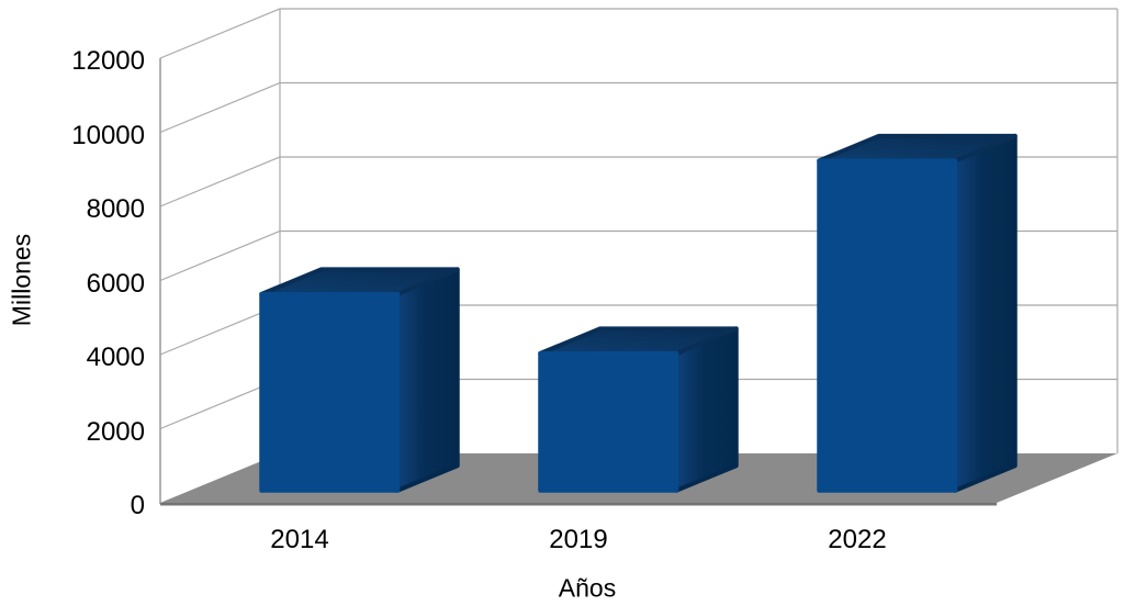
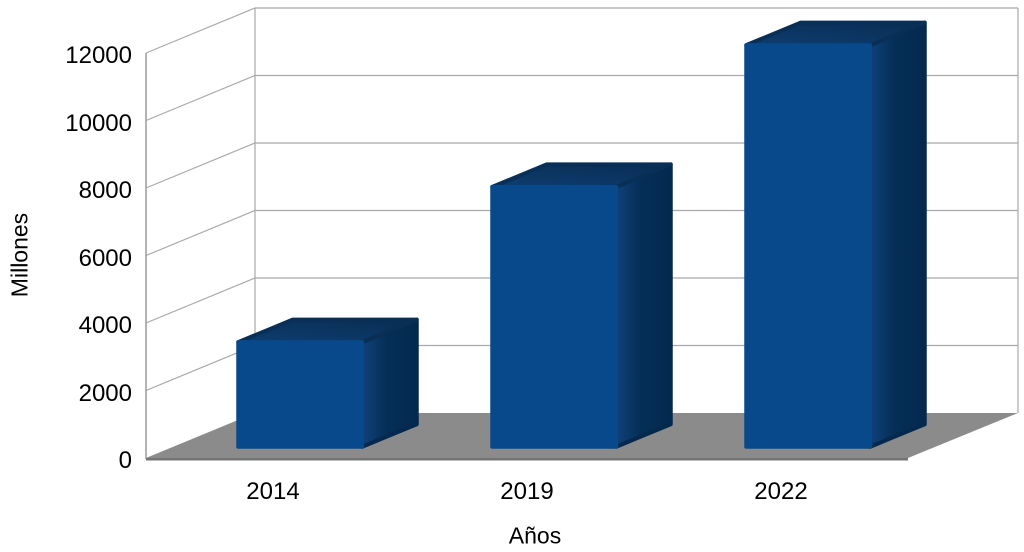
2014: 5300 -> 3100
2019: 3700 -> 7700
2022: 8900 -> 11900
